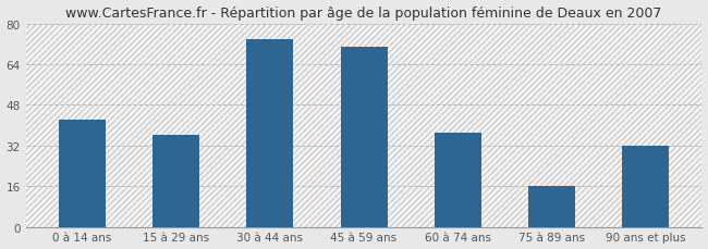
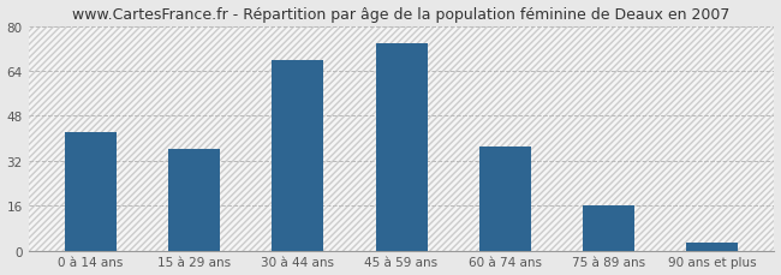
30 à 44 ans: 74 -> 68
45 à 59 ans: 71 -> 74
90 ans et plus: 32 -> 3
